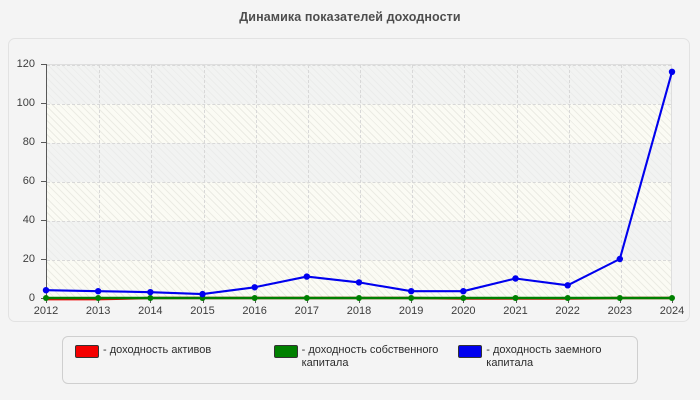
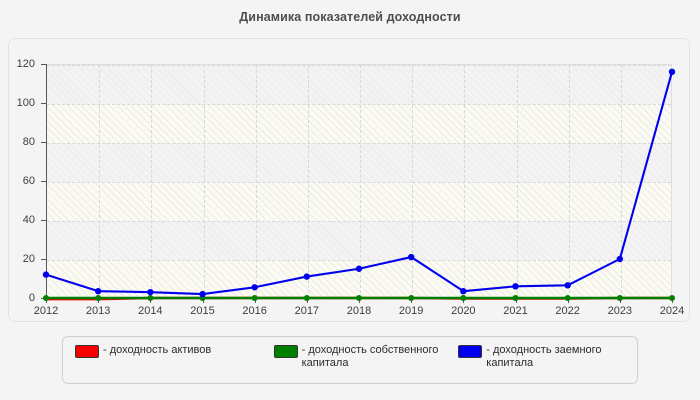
- доходность заемного капитала/2012: 4 -> 12
- доходность заемного капитала/2018: 8 -> 15
- доходность заемного капитала/2019: 4 -> 21
- доходность заемного капитала/2021: 10 -> 6
